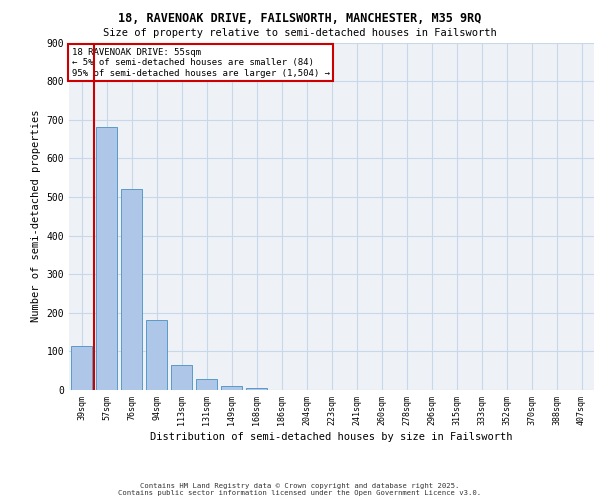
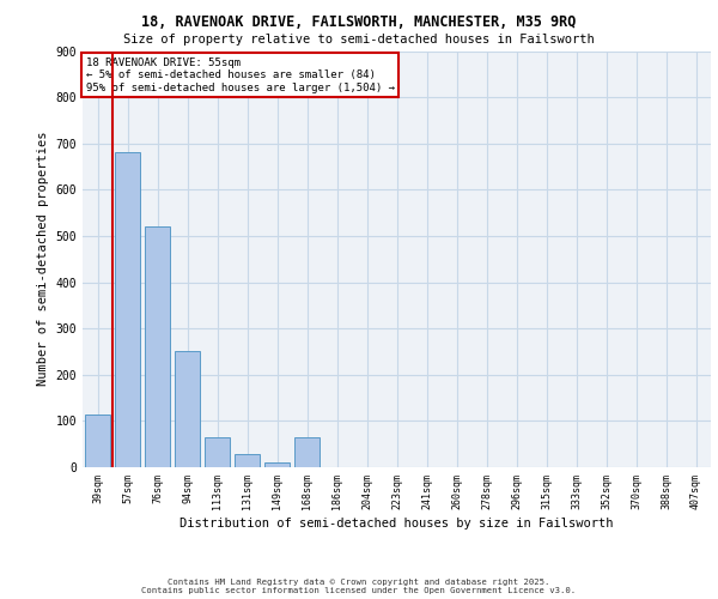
94sqm: 181 -> 250
168sqm: 6 -> 65
